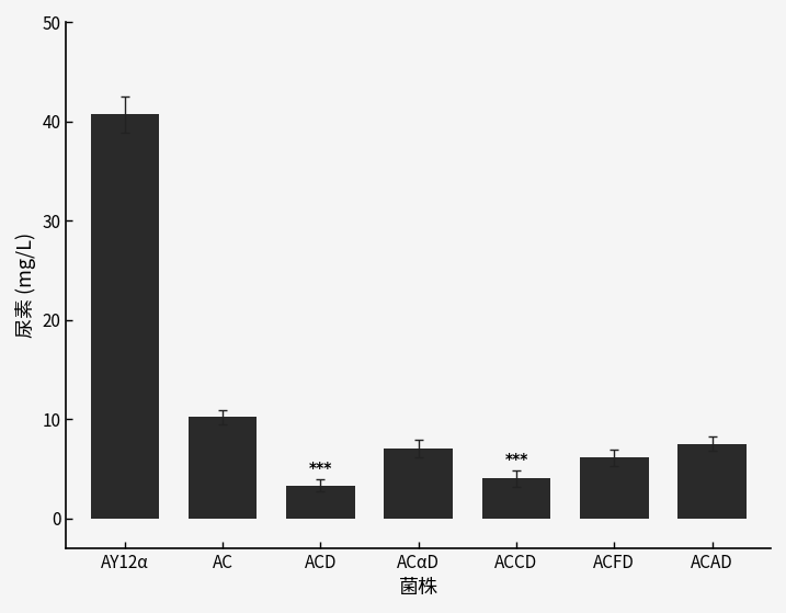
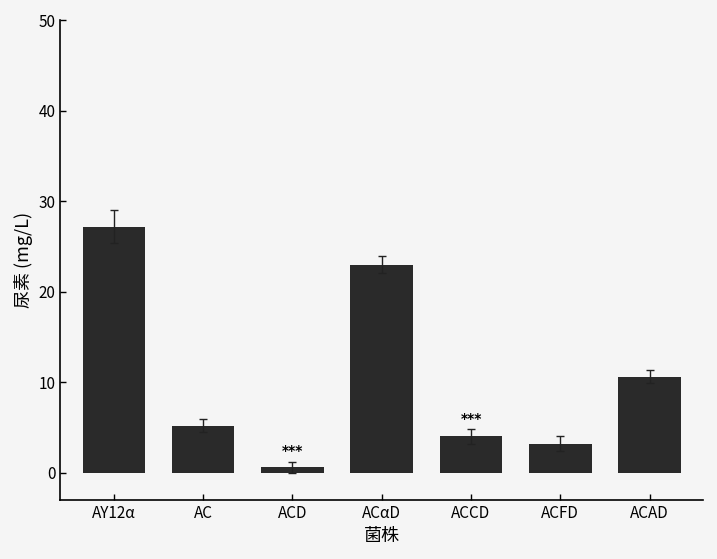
AY12α: 40.7 -> 27.2
AC: 10.2 -> 5.2
ACD: 3.3 -> 0.6
ACαD: 7.0 -> 23.0
ACFD: 6.1 -> 3.2
ACAD: 7.5 -> 10.6
